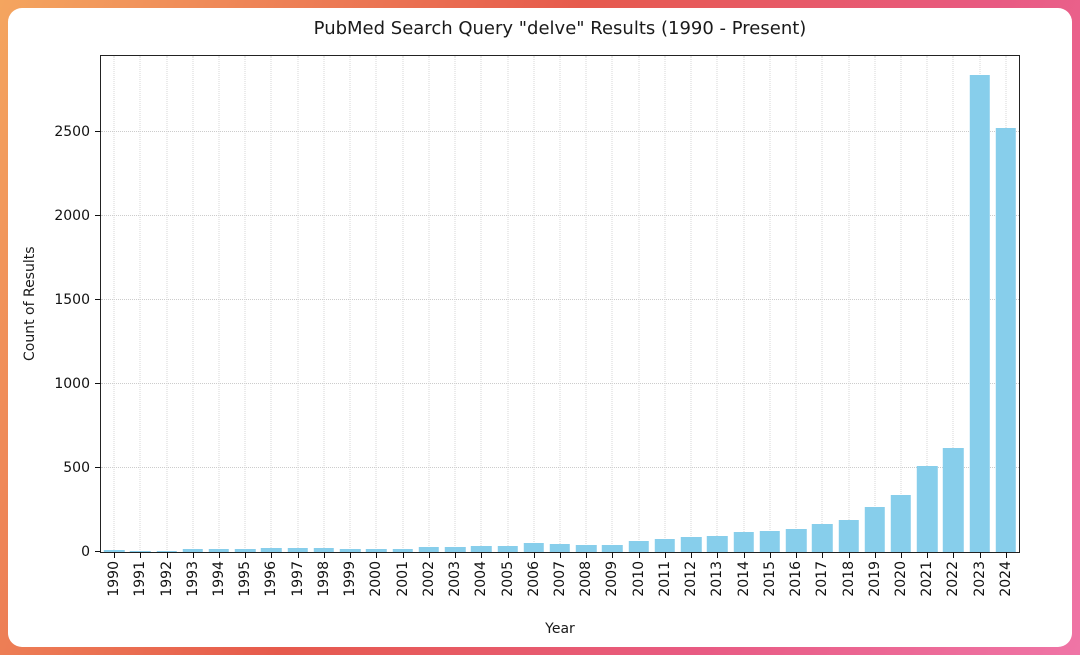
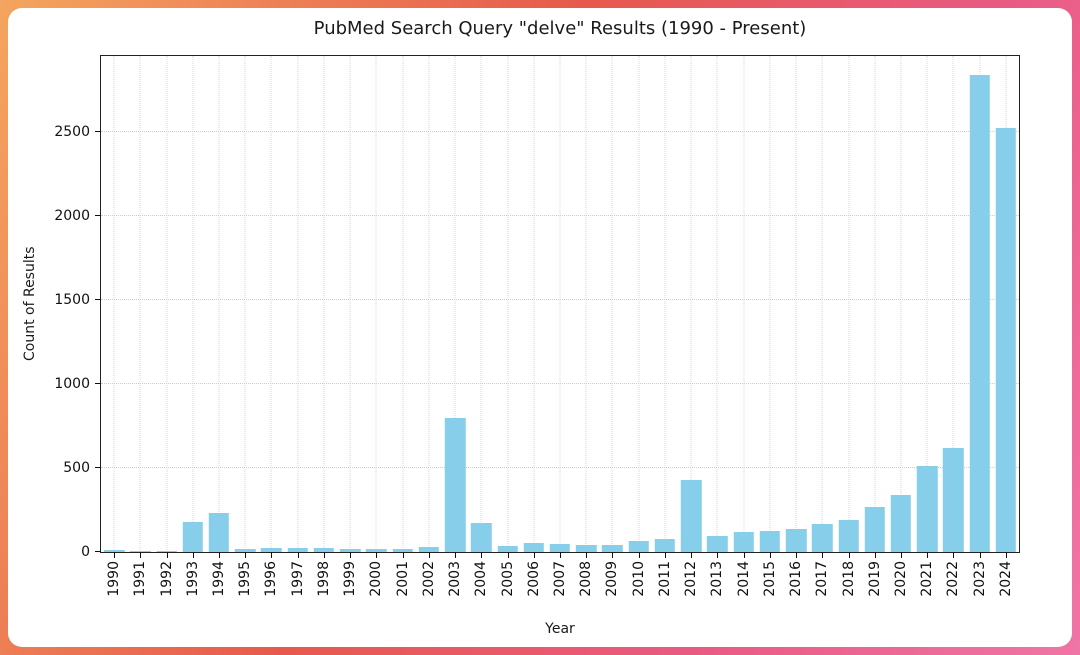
1993: 20 -> 180
1994: 20 -> 230
2003: 30 -> 800
2004: 30 -> 170
2012: 90 -> 430
